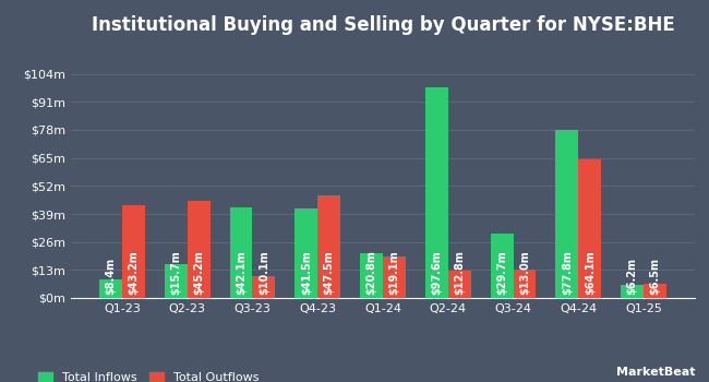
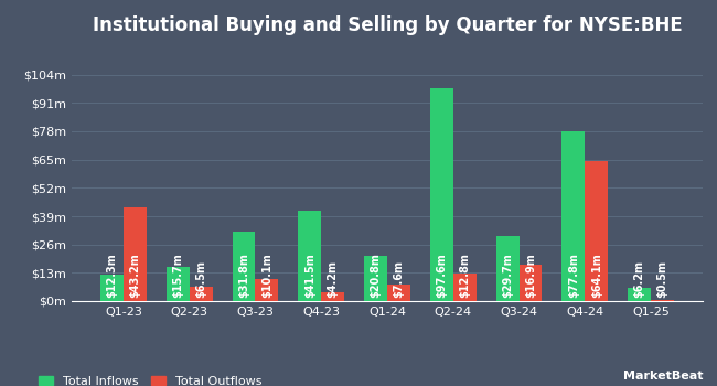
Total Inflows/Q1-23: $8.4m -> $12.3m
Total Outflows/Q2-23: $45.2m -> $6.5m
Total Inflows/Q3-23: $42.1m -> $31.8m
Total Outflows/Q4-23: $47.5m -> $4.2m
Total Outflows/Q1-24: $19.1m -> $7.6m
Total Outflows/Q3-24: $13.0m -> $16.9m
Total Outflows/Q1-25: $6.5m -> $0.5m
